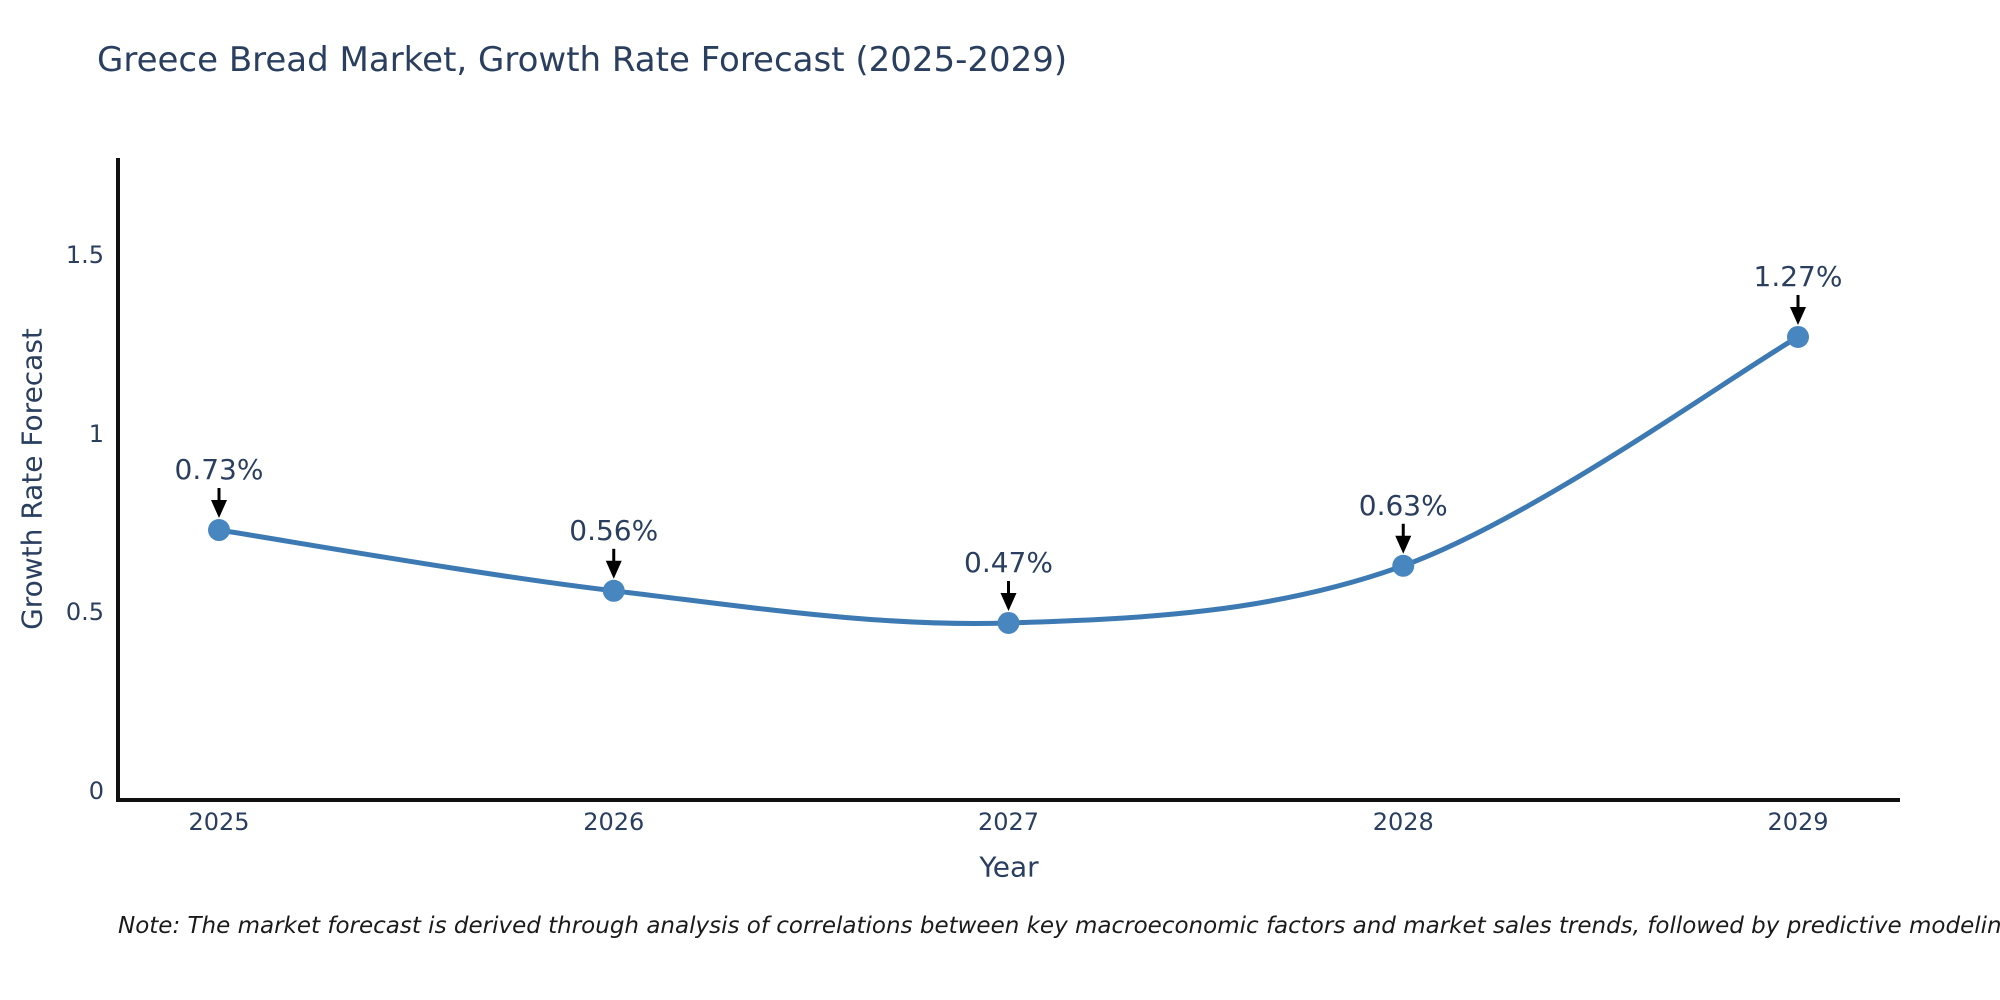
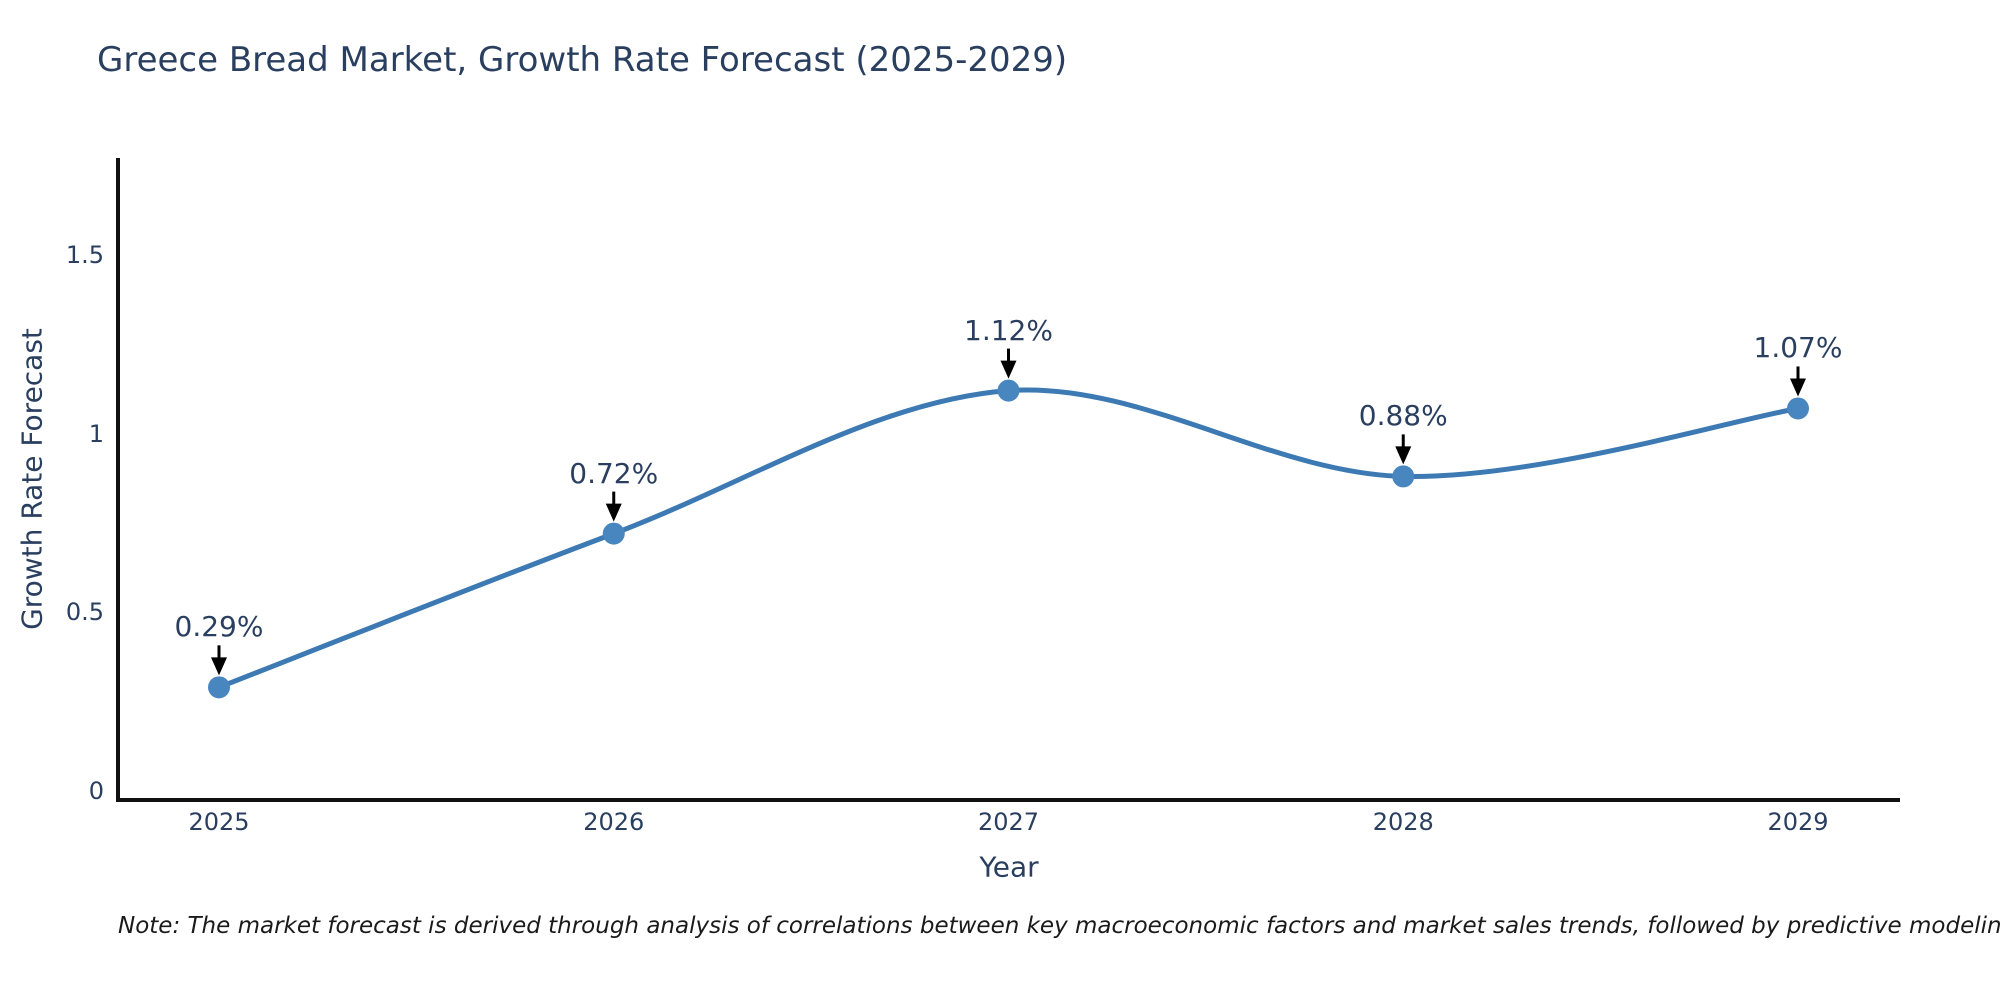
2025: 0.73% -> 0.29%
2026: 0.56% -> 0.72%
2027: 0.47% -> 1.12%
2028: 0.63% -> 0.88%
2029: 1.27% -> 1.07%
